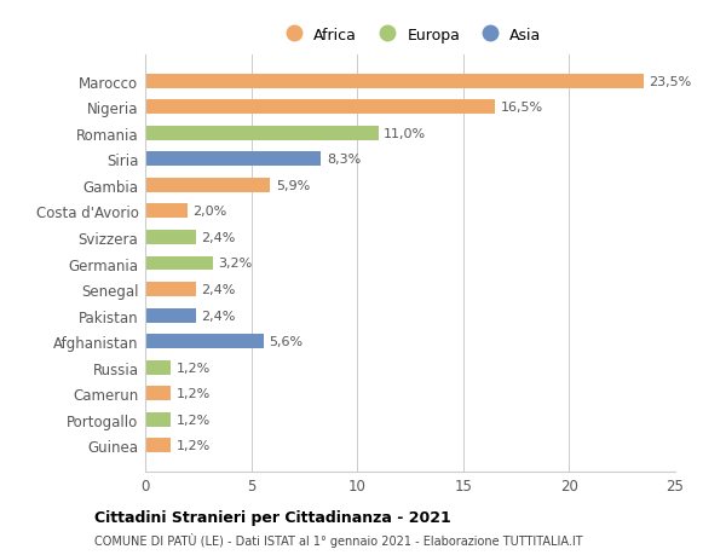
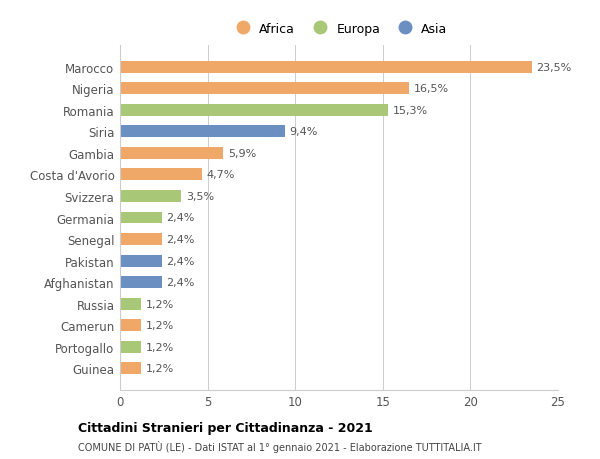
Romania: 11,0% -> 15,3%
Siria: 8,3% -> 9,4%
Costa d'Avorio: 2,0% -> 4,7%
Svizzera: 2,4% -> 3,5%
Germania: 3,2% -> 2,4%
Afghanistan: 5,6% -> 2,4%
